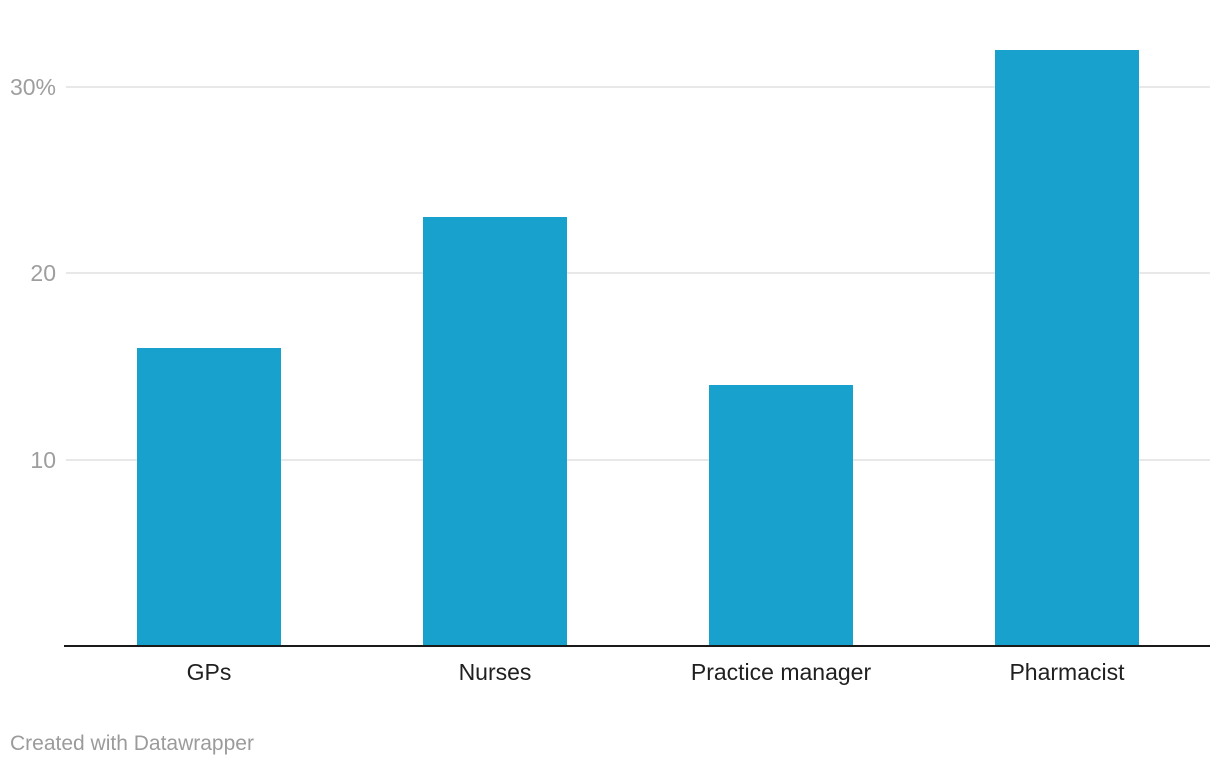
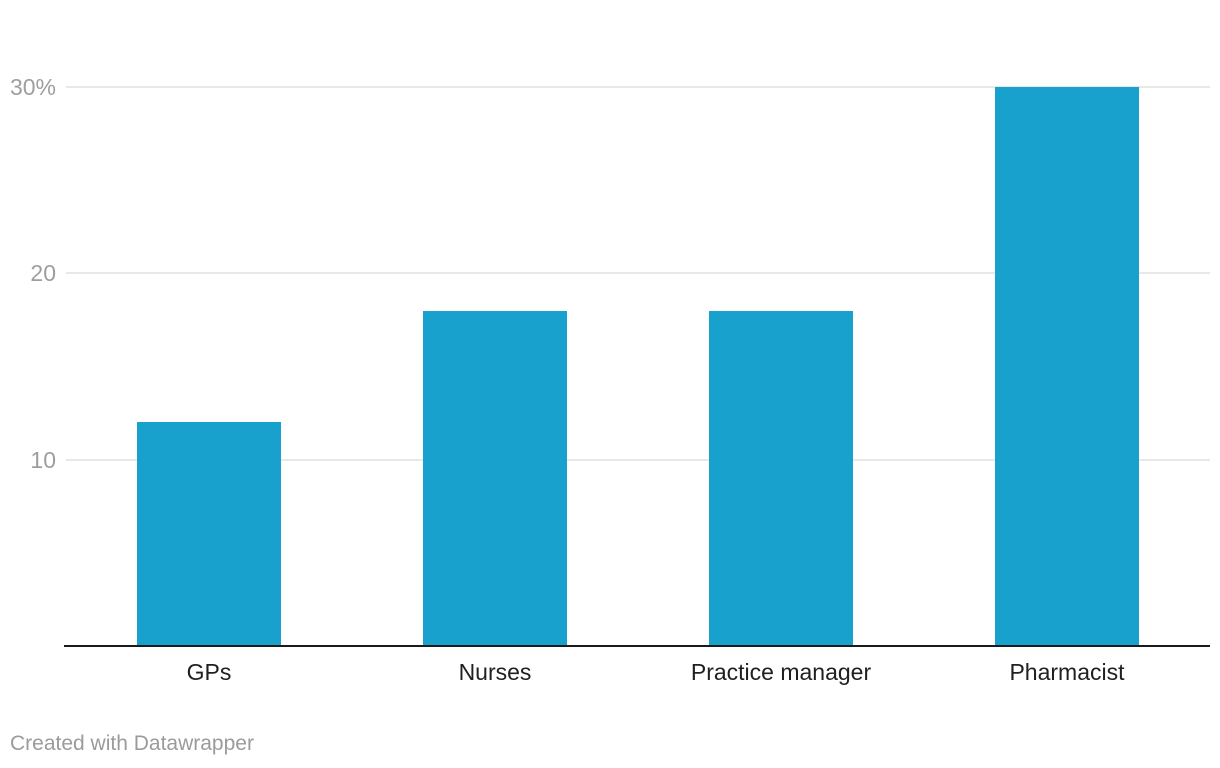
GPs: 16% -> 12%
Nurses: 23% -> 18%
Practice manager: 14% -> 18%
Pharmacist: 32% -> 30%
